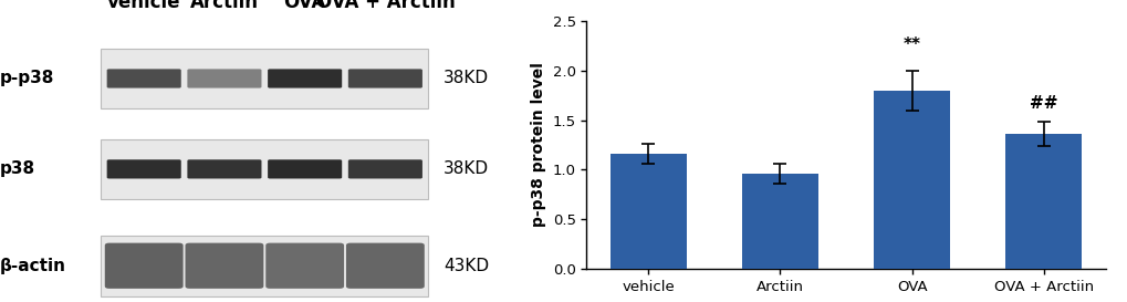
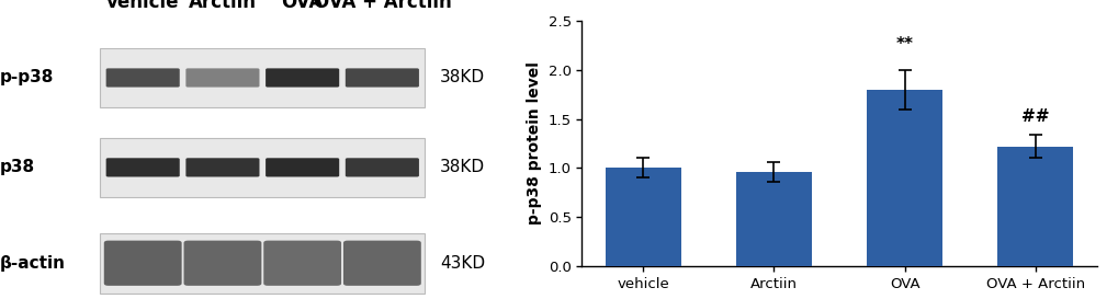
vehicle: 1.16 -> 1.00
OVA + Arctiin: 1.36 -> 1.22
